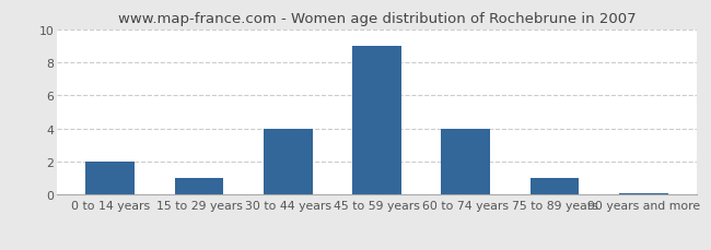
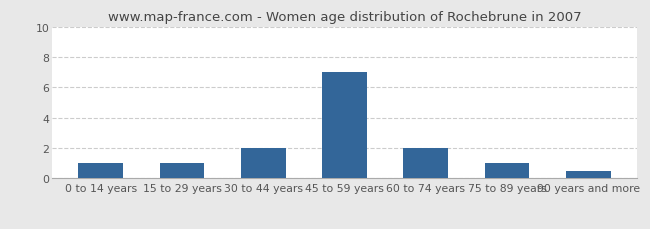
0 to 14 years: 2.0 -> 1.0
30 to 44 years: 4.0 -> 2.0
45 to 59 years: 9.0 -> 7.0
60 to 74 years: 4.0 -> 2.0
90 years and more: 0.1 -> 0.5
